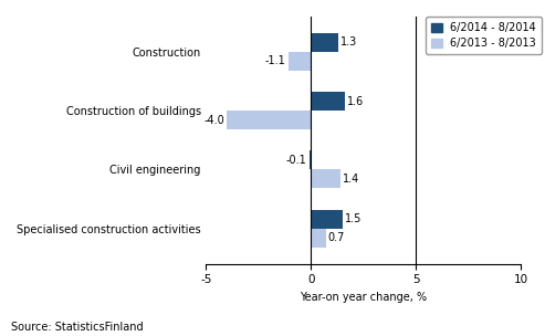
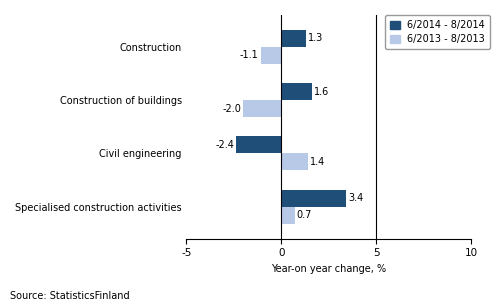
6/2013 - 8/2013/Construction of buildings: -4.0 -> -2.0
6/2014 - 8/2014/Civil engineering: -0.1 -> -2.4
6/2014 - 8/2014/Specialised construction activities: 1.5 -> 3.4
